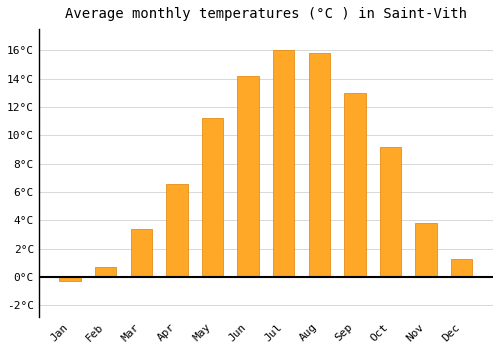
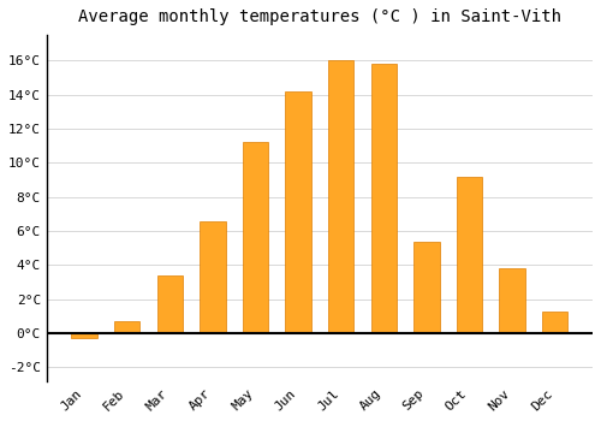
Sep: 13.0°C -> 5.4°C
